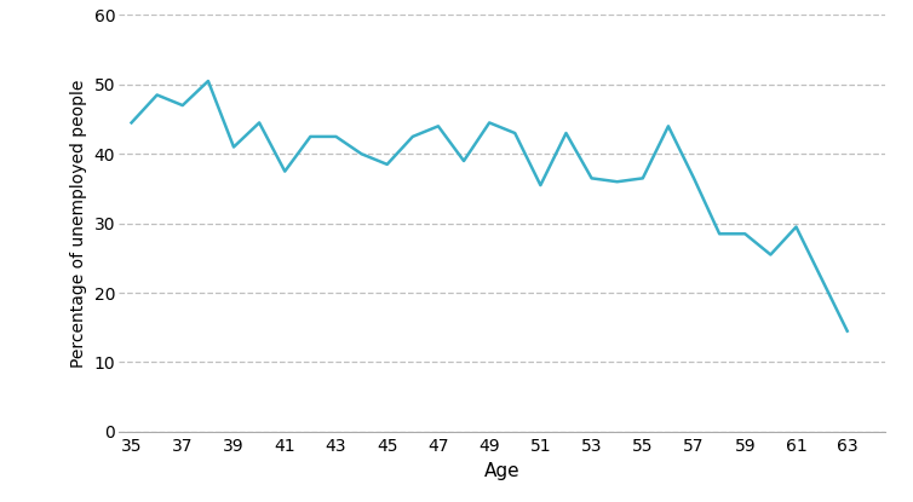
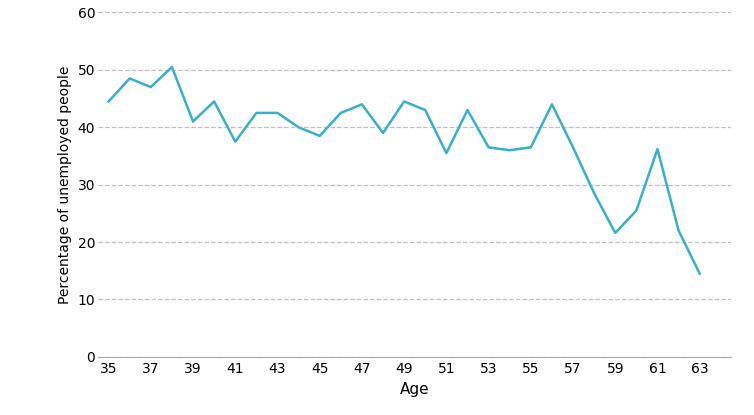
59: 28.5 -> 21.6
61: 29.5 -> 36.2
